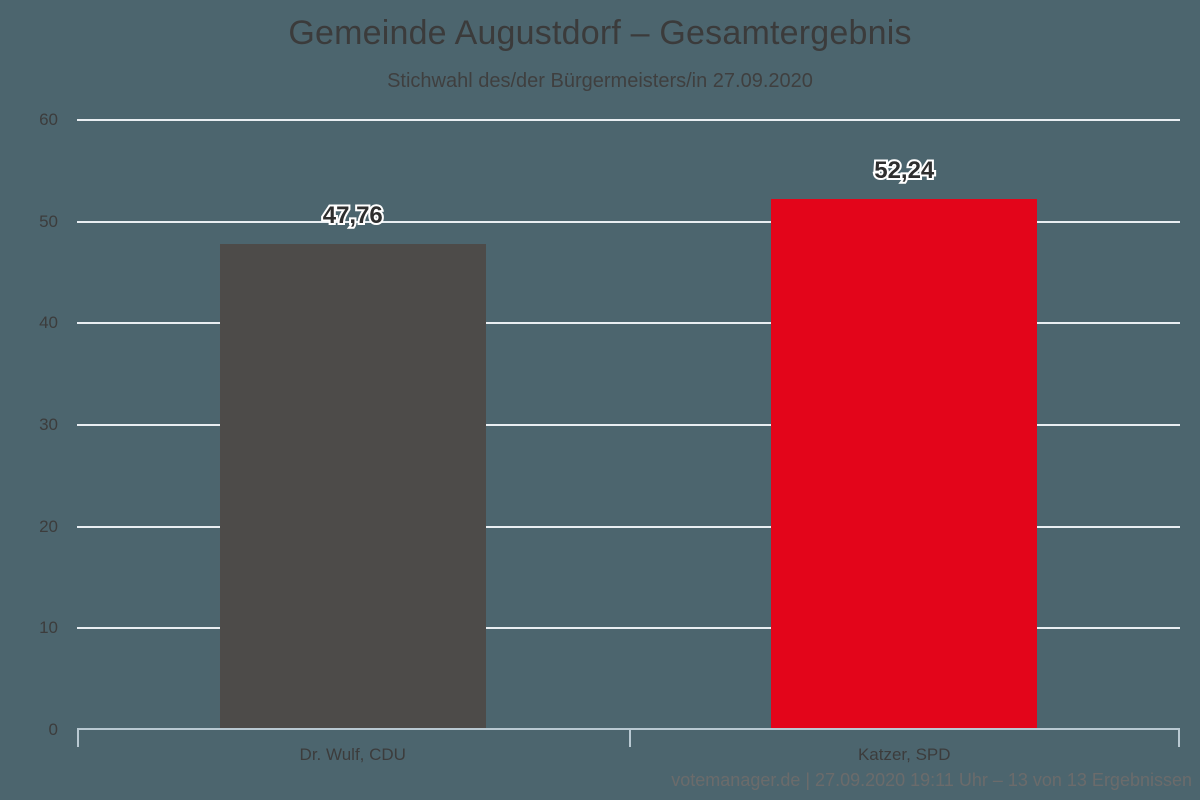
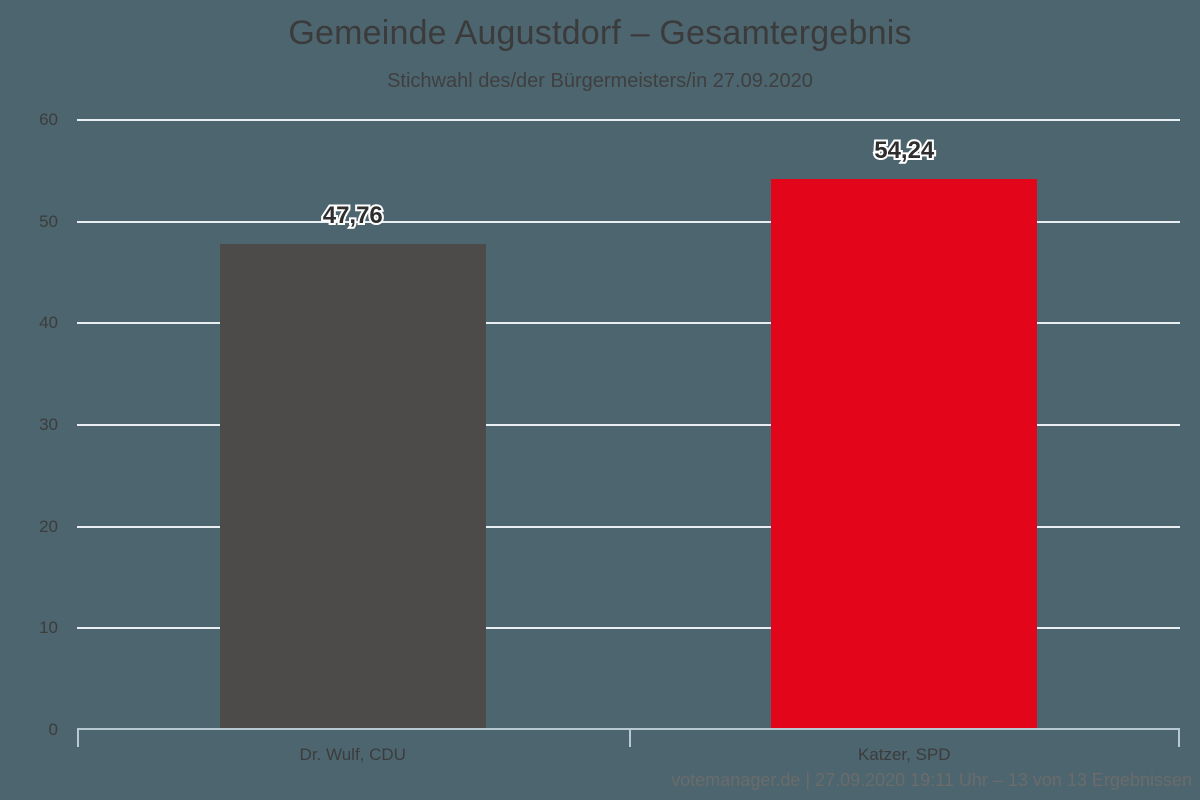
Katzer, SPD: 52,24 -> 54,24
